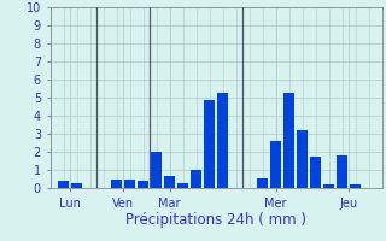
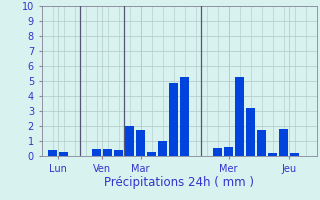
Mar: 0.7 -> 1.8
Mer: 2.6 -> 0.6
